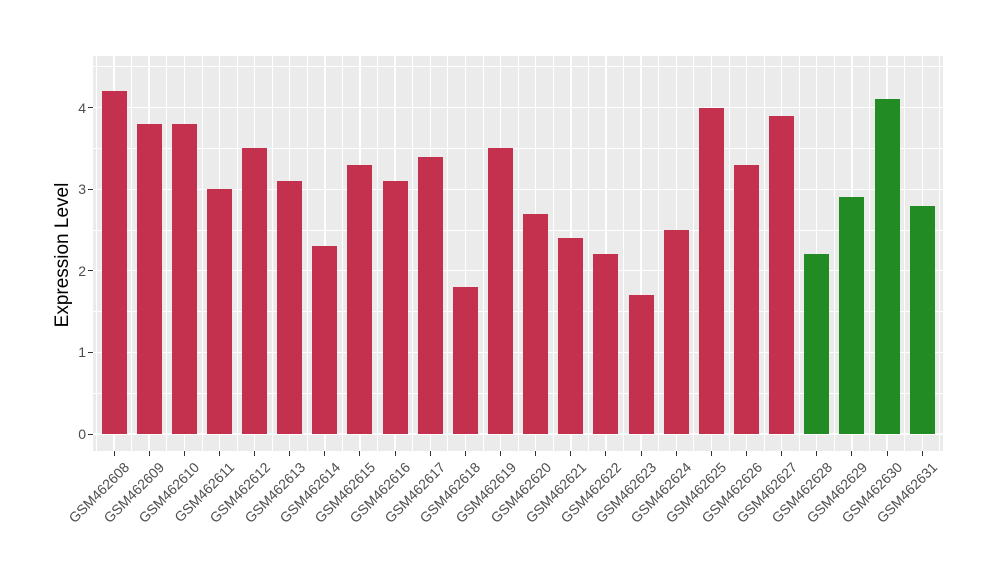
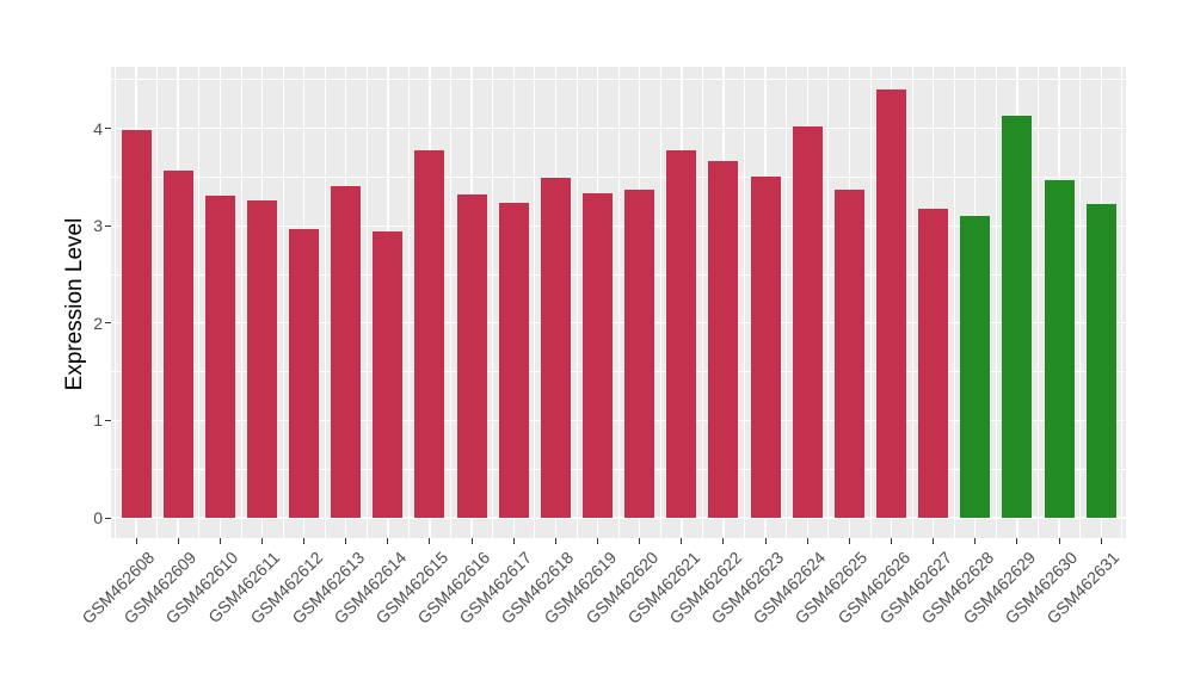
GSM462608: 4.2 -> 4.0
GSM462609: 3.8 -> 3.6
GSM462610: 3.8 -> 3.3
GSM462611: 3.0 -> 3.3
GSM462612: 3.5 -> 3.0
GSM462613: 3.1 -> 3.4
GSM462614: 2.3 -> 2.9
GSM462615: 3.3 -> 3.8
GSM462616: 3.1 -> 3.3
GSM462617: 3.4 -> 3.2
GSM462618: 1.8 -> 3.5
GSM462619: 3.5 -> 3.3
GSM462620: 2.7 -> 3.4
GSM462621: 2.4 -> 3.8
GSM462622: 2.2 -> 3.7
GSM462623: 1.7 -> 3.5
GSM462624: 2.5 -> 4.0
GSM462625: 4.0 -> 3.4
GSM462626: 3.3 -> 4.4
GSM462627: 3.9 -> 3.2
GSM462628: 2.2 -> 3.1
GSM462629: 2.9 -> 4.1
GSM462630: 4.1 -> 3.5
GSM462631: 2.8 -> 3.2
